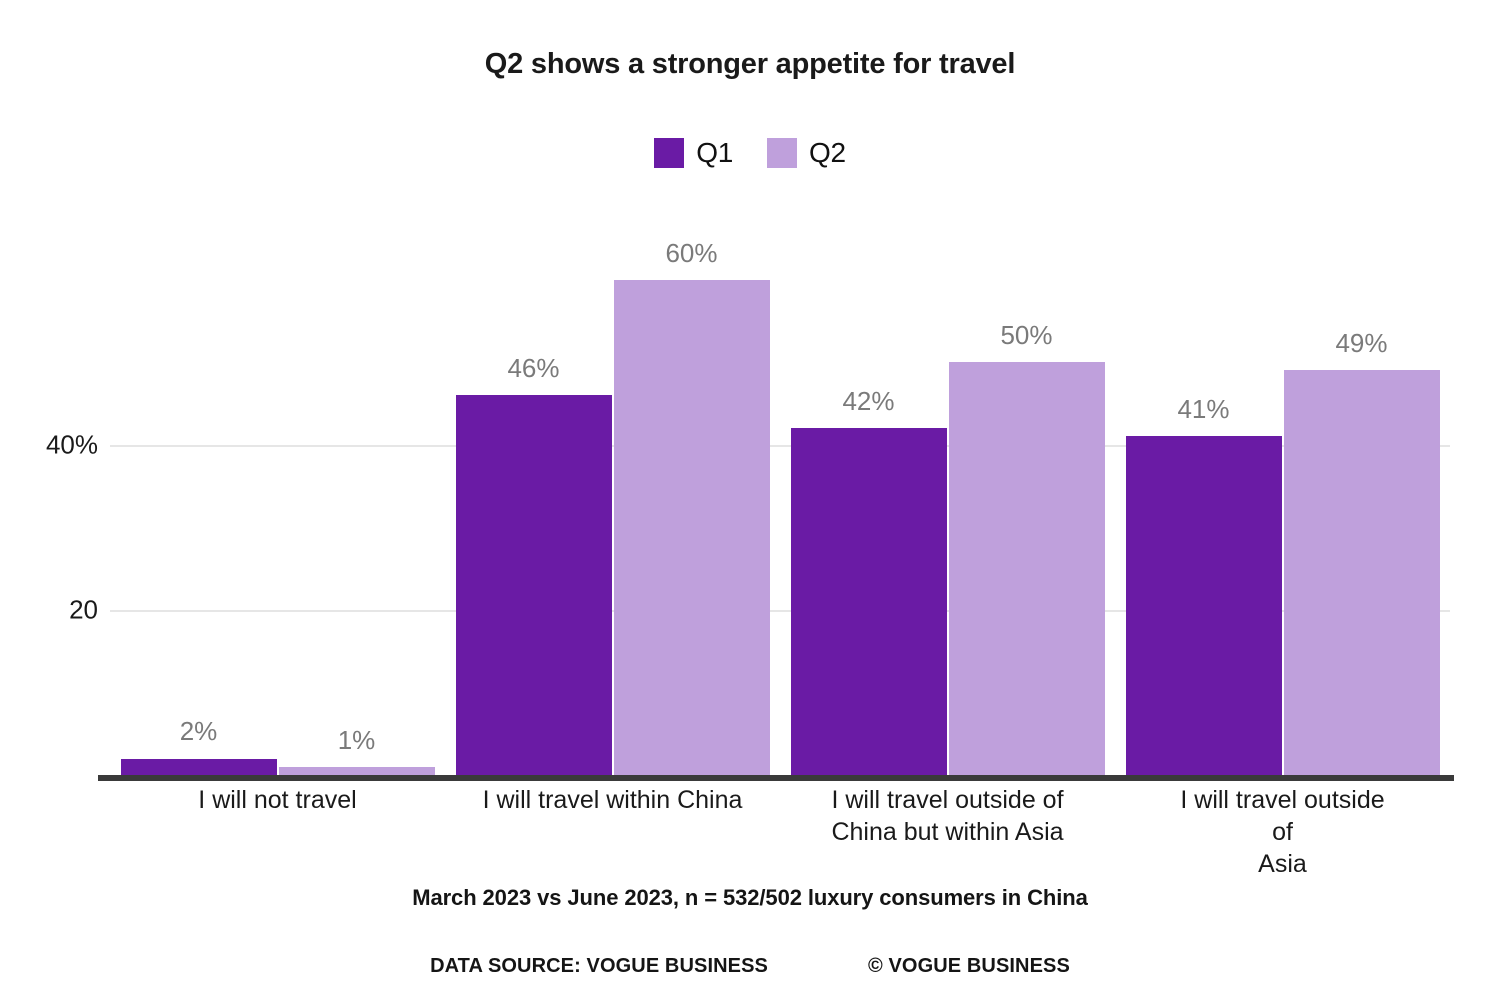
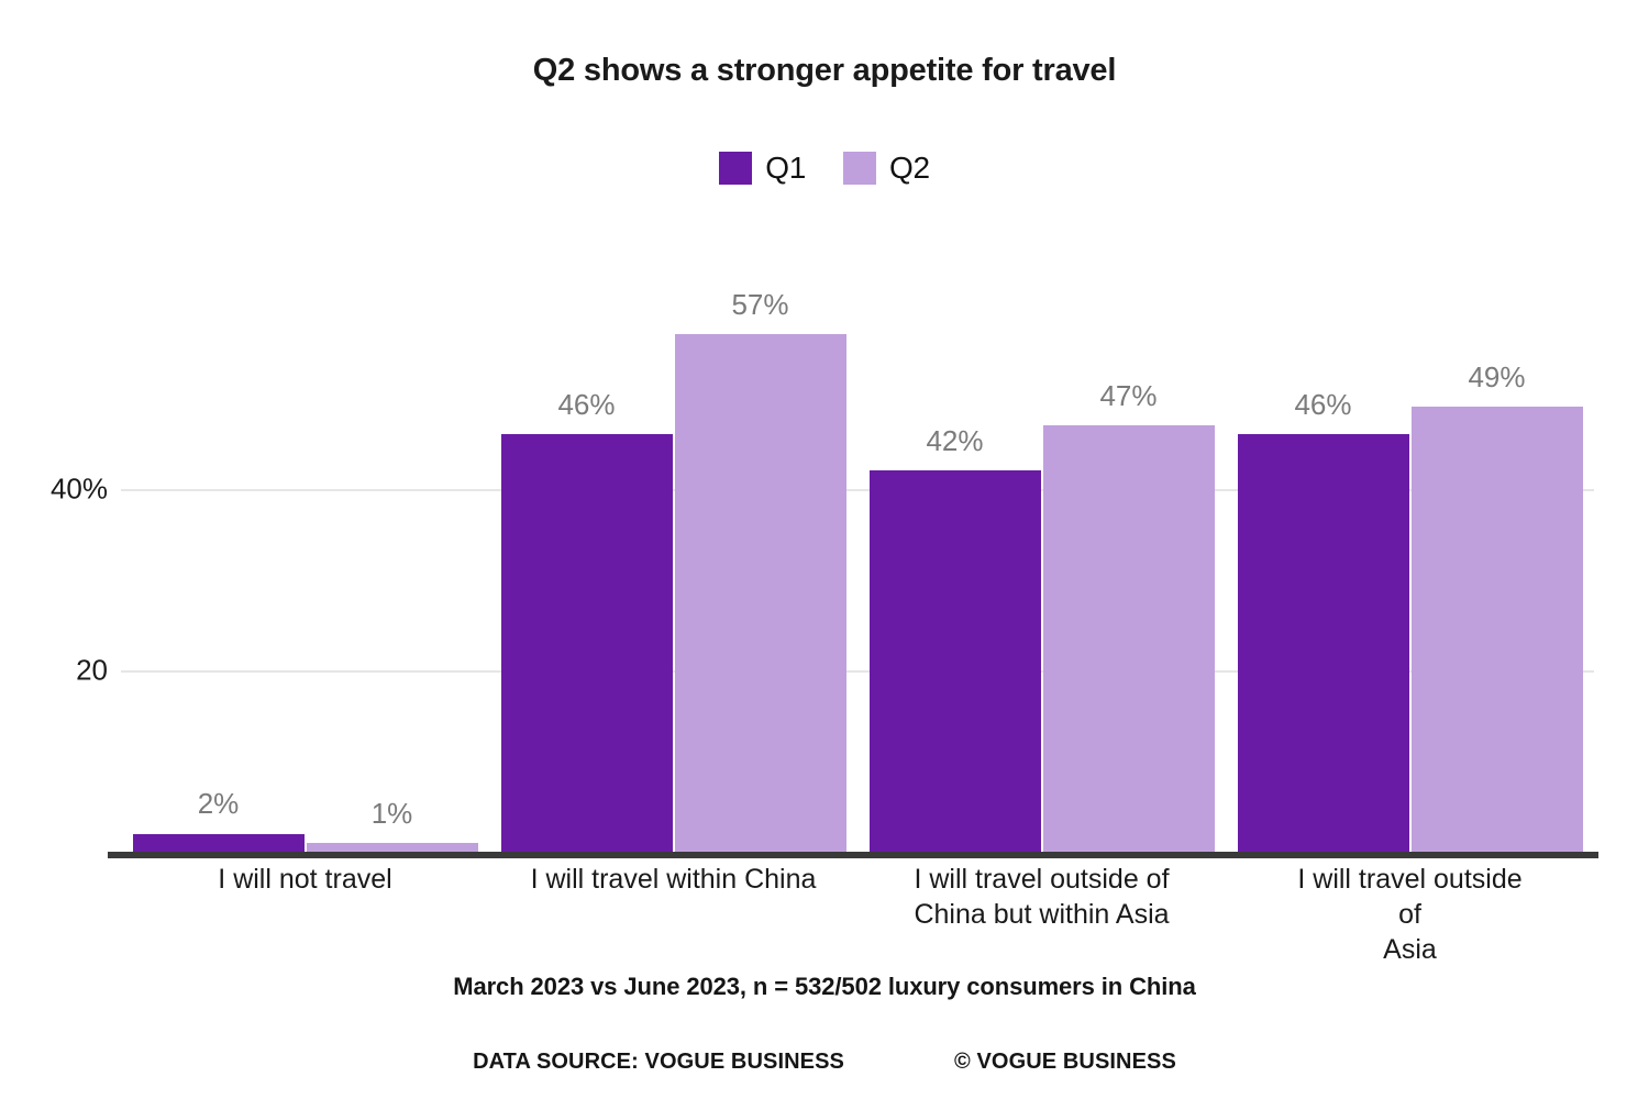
Q2/I will travel within China: 60% -> 57%
Q2/I will travel outside of China but within Asia: 50% -> 47%
Q1/I will travel outside of Asia: 41% -> 46%
